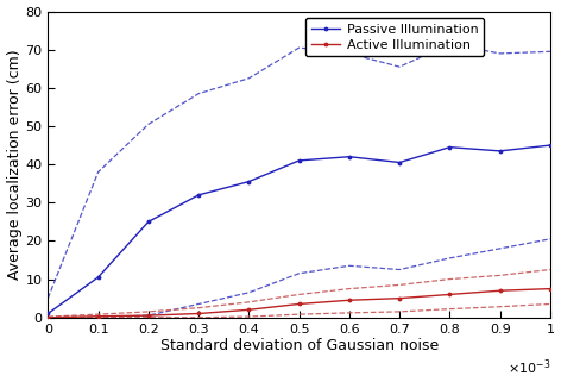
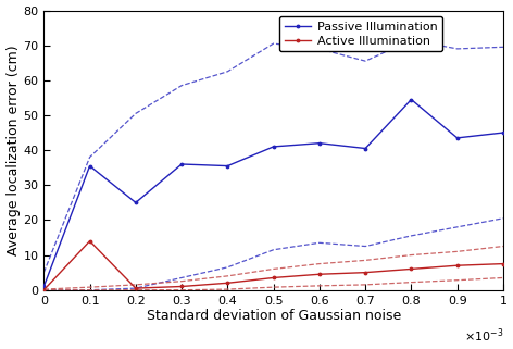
Passive Illumination/0.1: 10.5 -> 35.5
Active Illumination/0.1: 0.3 -> 14.0
Passive Illumination/0.3: 32.0 -> 36.0
Passive Illumination/0.8: 44.5 -> 54.5
